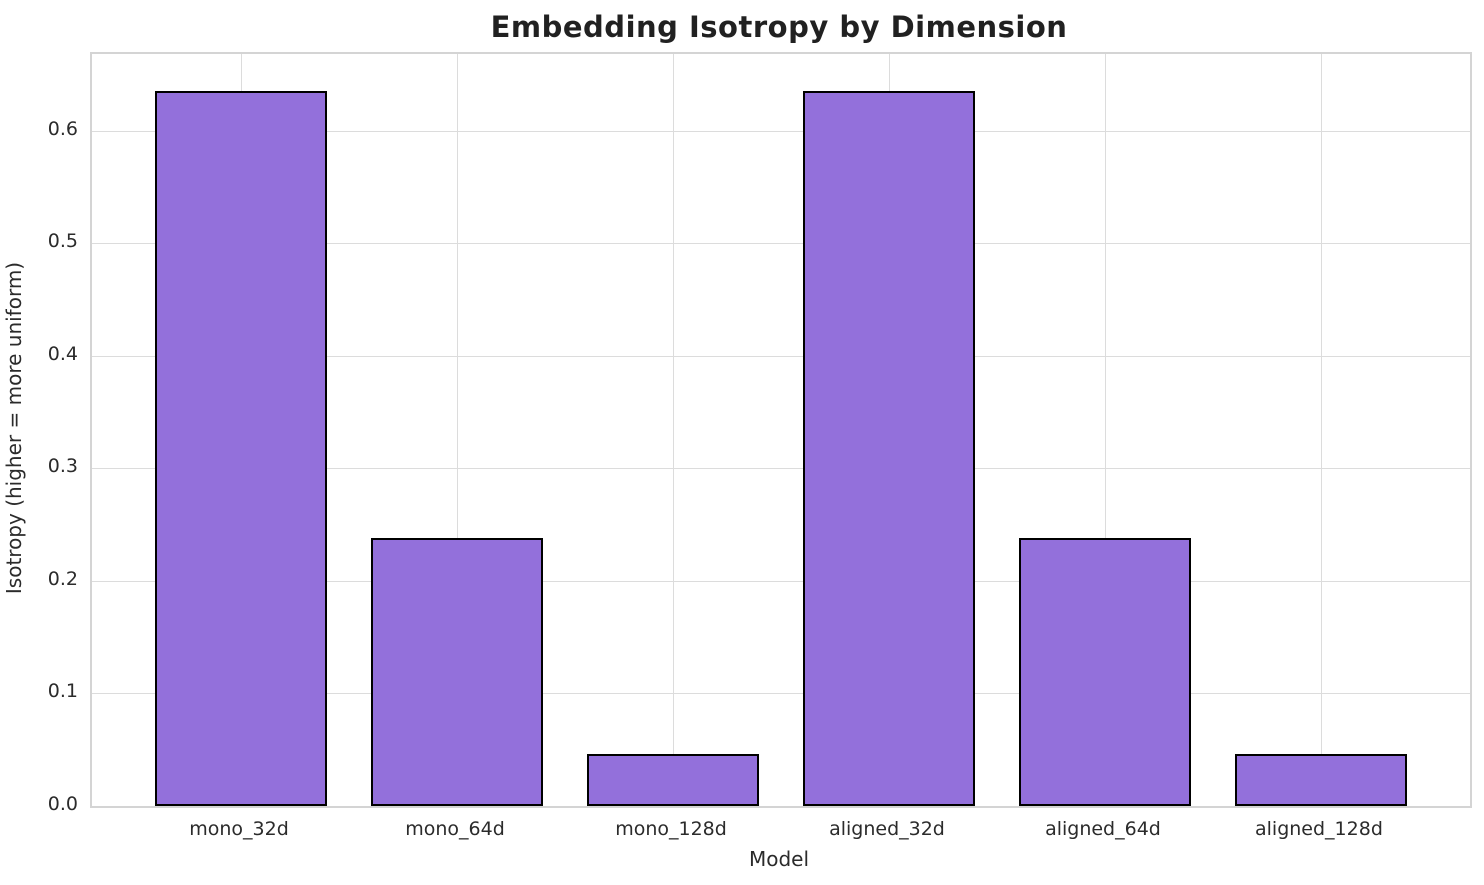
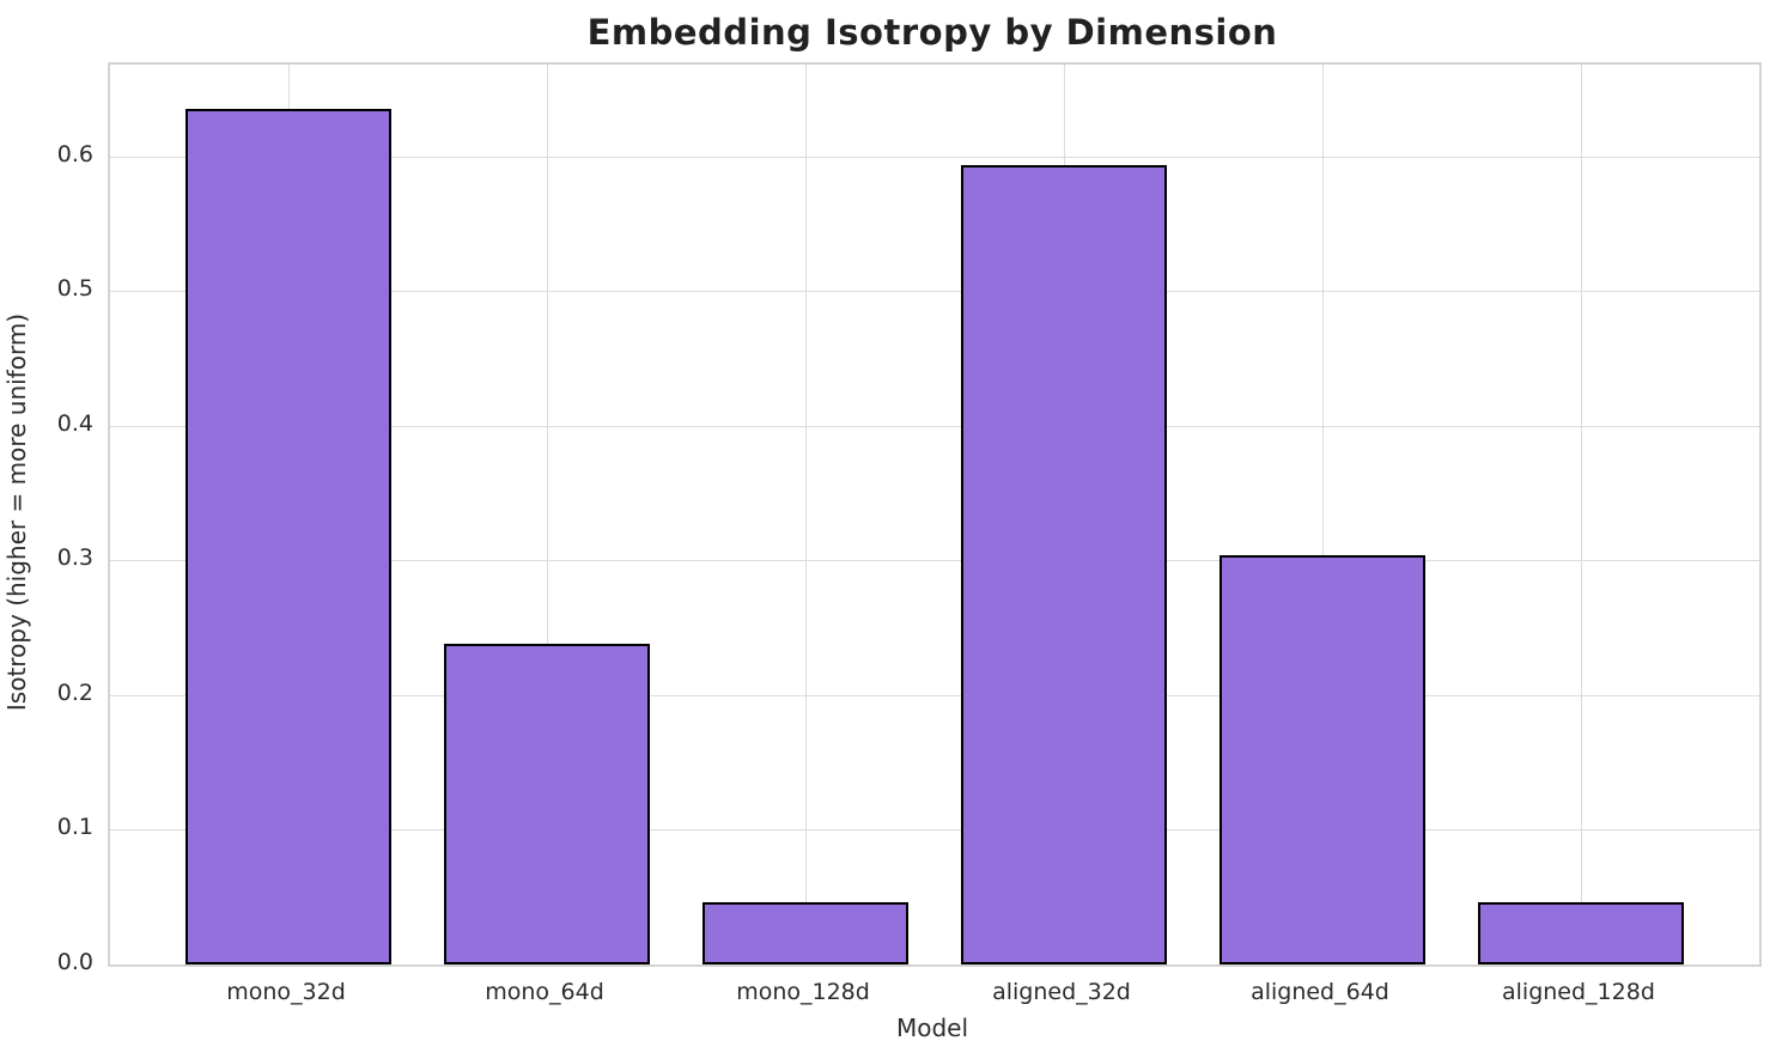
aligned_32d: 0.635 -> 0.593
aligned_64d: 0.238 -> 0.304
